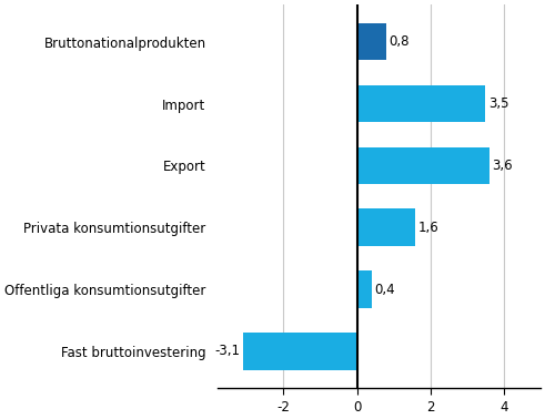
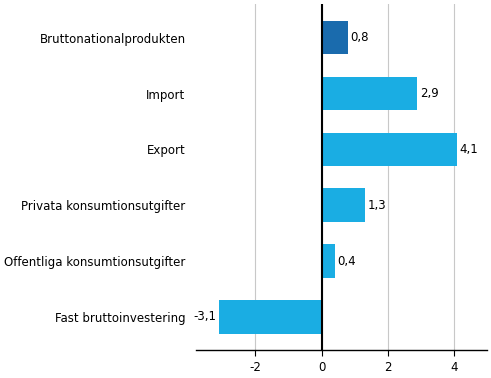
Import: 3,5 -> 2,9
Export: 3,6 -> 4,1
Privata konsumtionsutgifter: 1,6 -> 1,3
